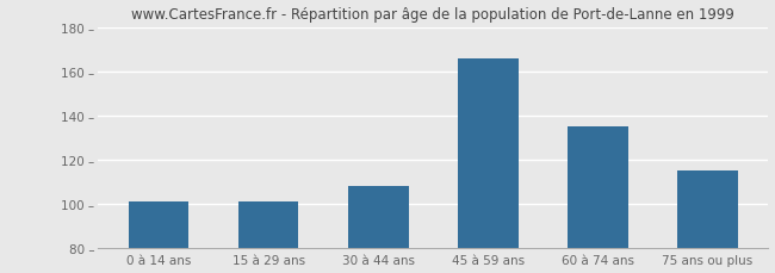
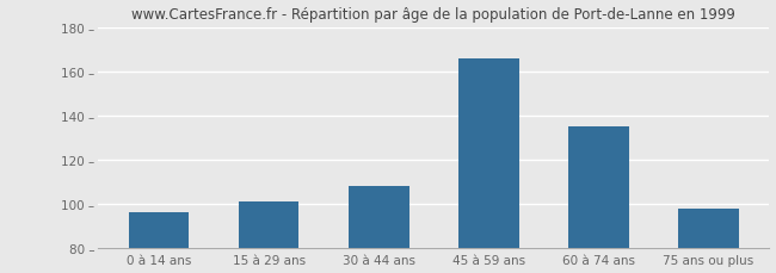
0 à 14 ans: 101 – -> 96 –
75 ans ou plus: 115 – -> 98 –
